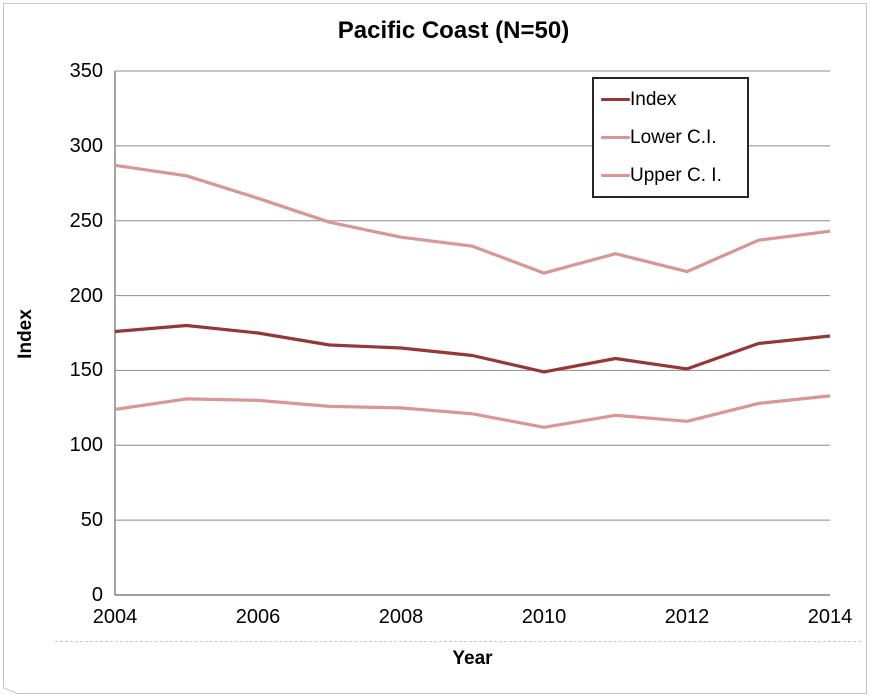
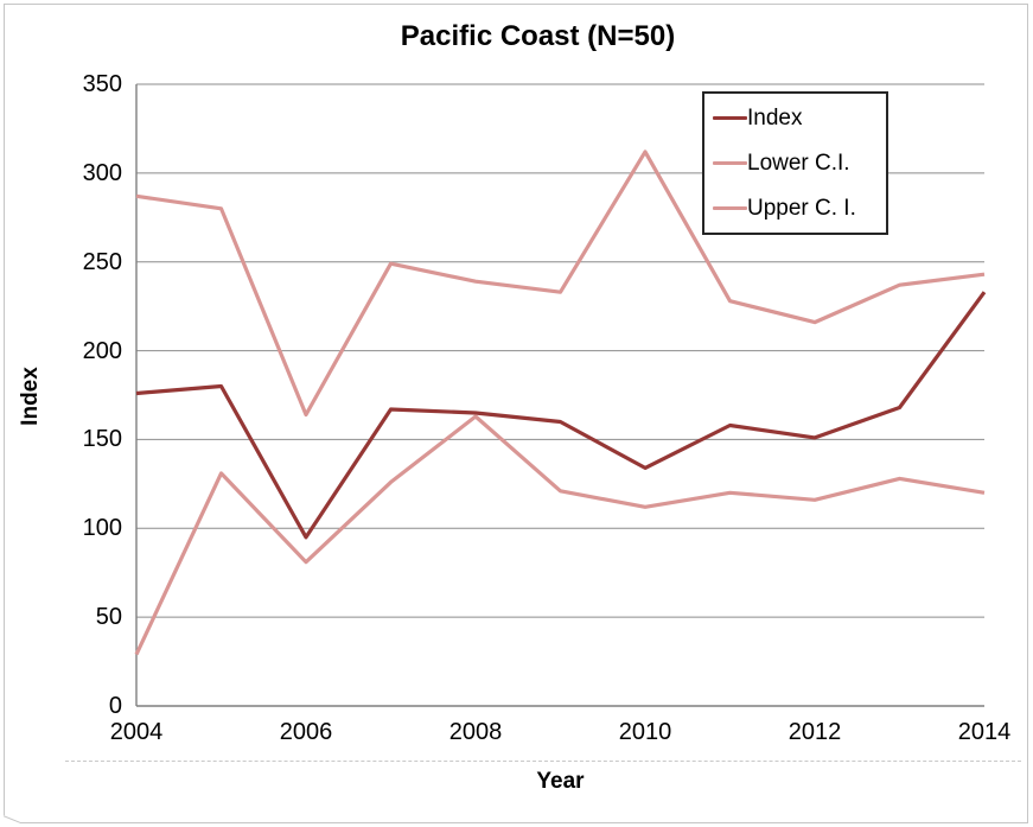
Lower C.I./2004: 124 -> 29
Index/2006: 175 -> 95
Lower C.I./2006: 130 -> 81
Upper C. I./2006: 265 -> 164
Lower C.I./2008: 125 -> 163
Index/2010: 149 -> 134
Upper C. I./2010: 215 -> 312
Index/2014: 173 -> 233
Lower C.I./2014: 133 -> 120
